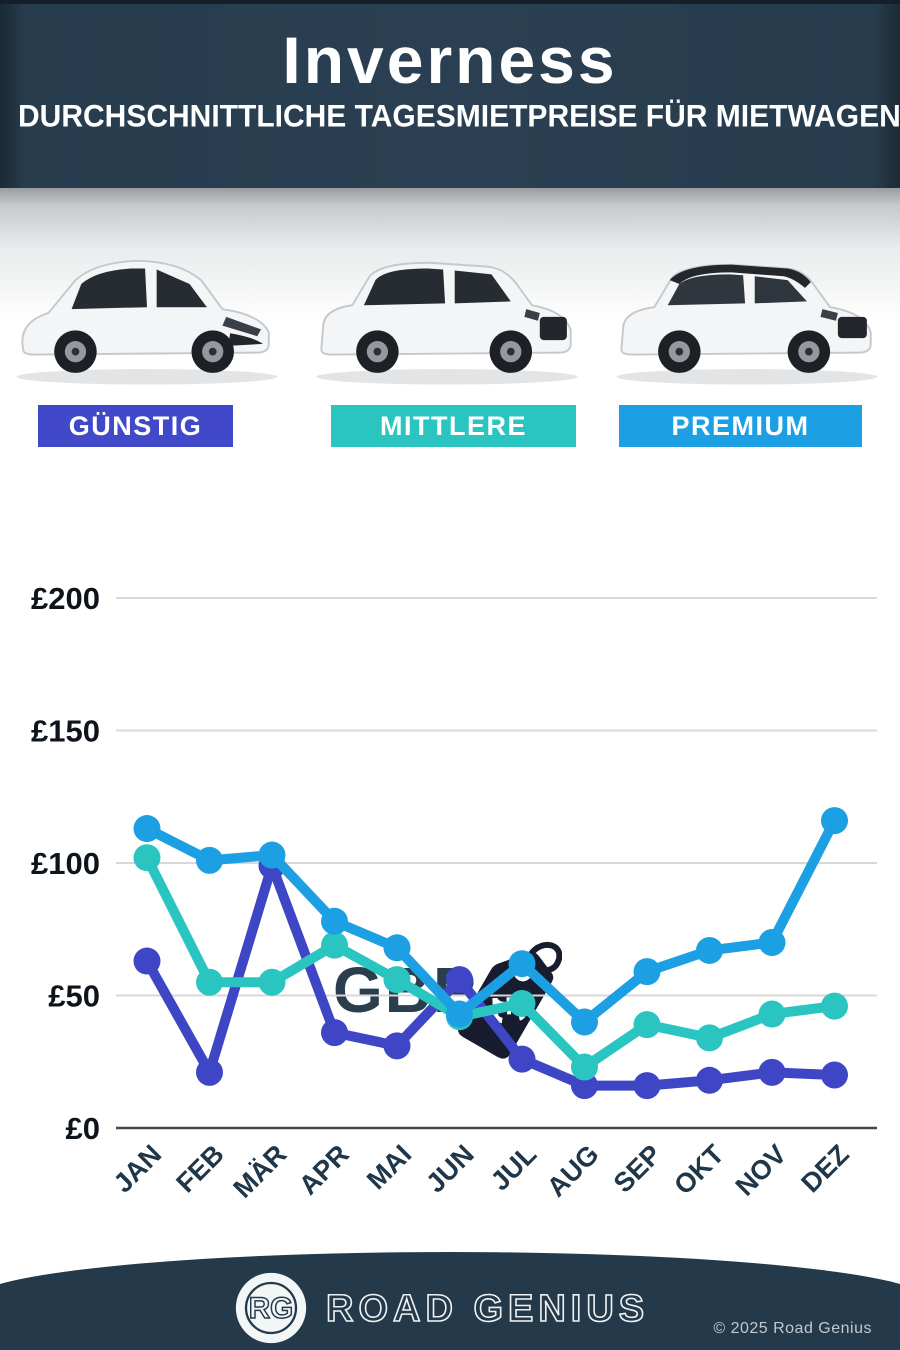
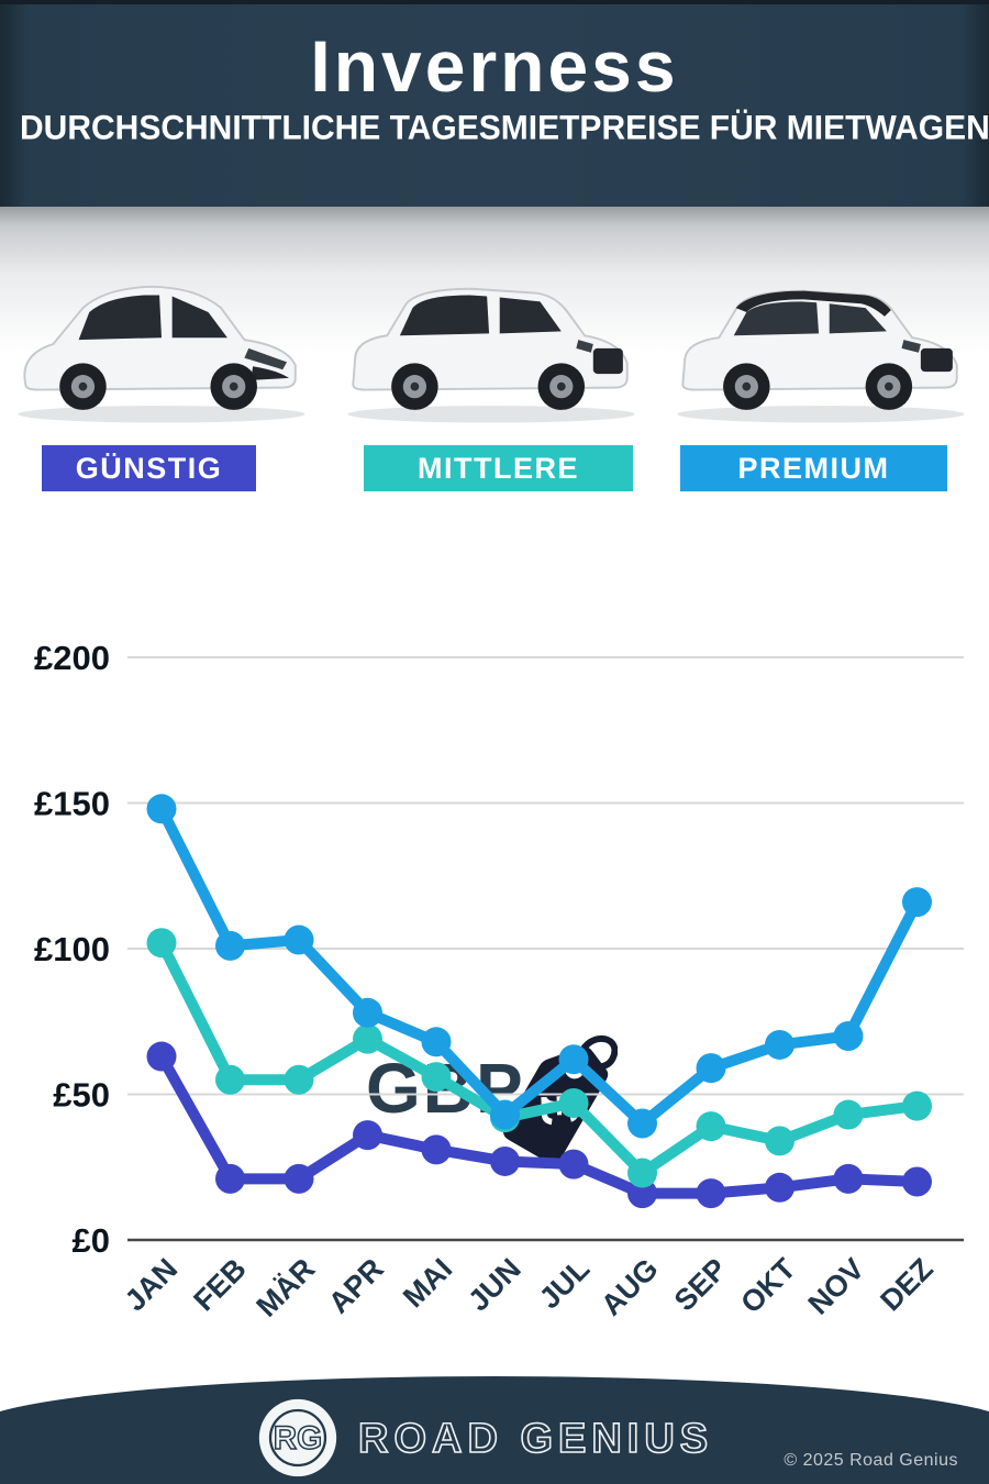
PREMIUM/JAN: £113 -> £148
GÜNSTIG/MÄR: £99 -> £21
GÜNSTIG/JUN: £56 -> £27
